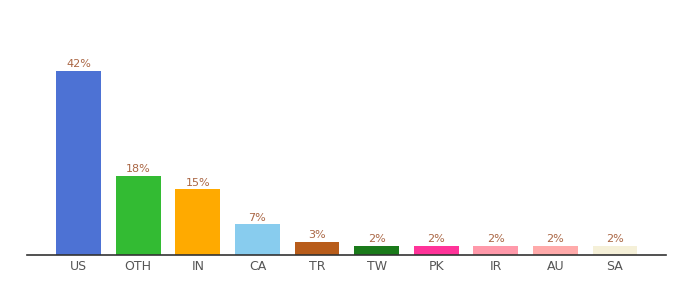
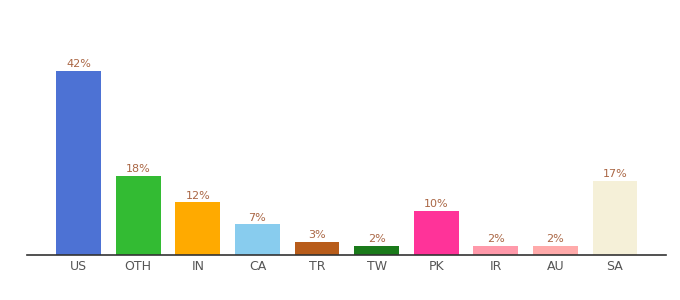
IN: 15% -> 12%
PK: 2% -> 10%
SA: 2% -> 17%
